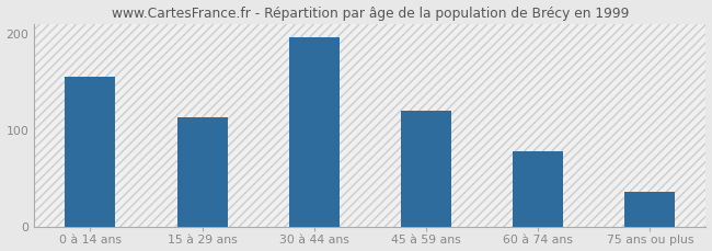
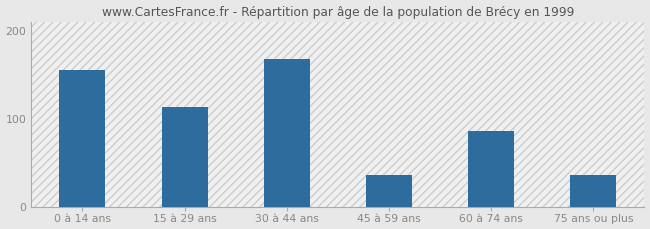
30 à 44 ans: 196 -> 168
45 à 59 ans: 120 -> 36
60 à 74 ans: 78 -> 86
